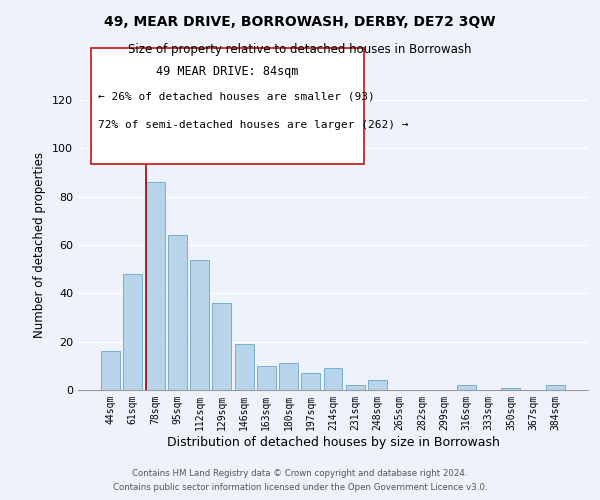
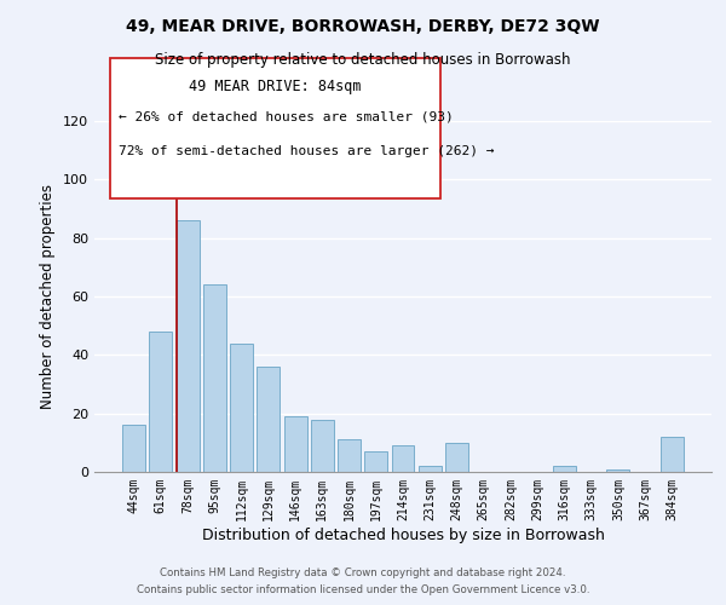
112sqm: 54 -> 44
163sqm: 10 -> 18
248sqm: 4 -> 10
384sqm: 2 -> 12
